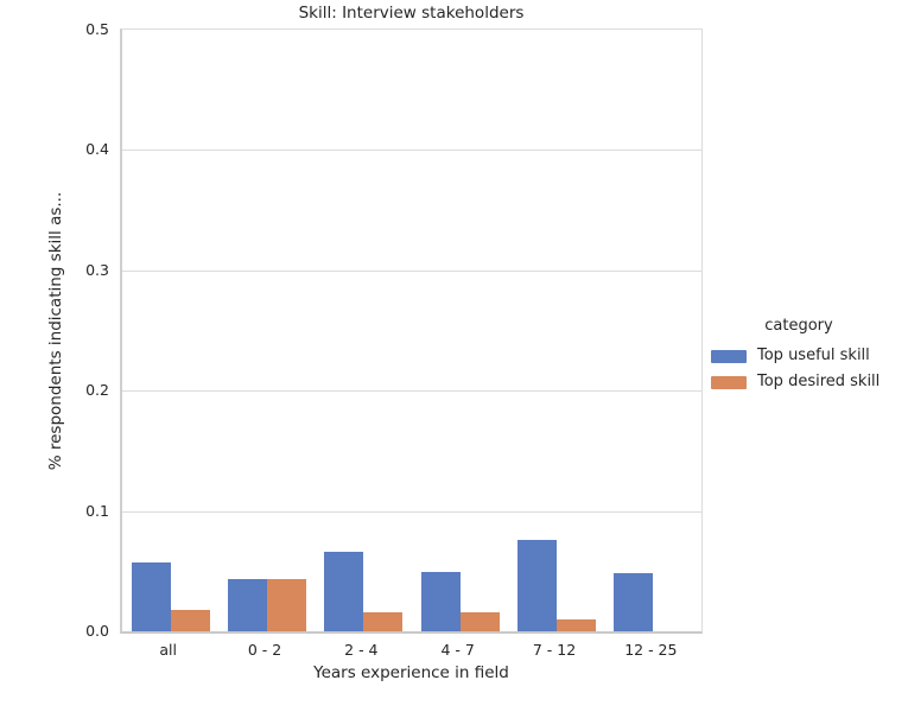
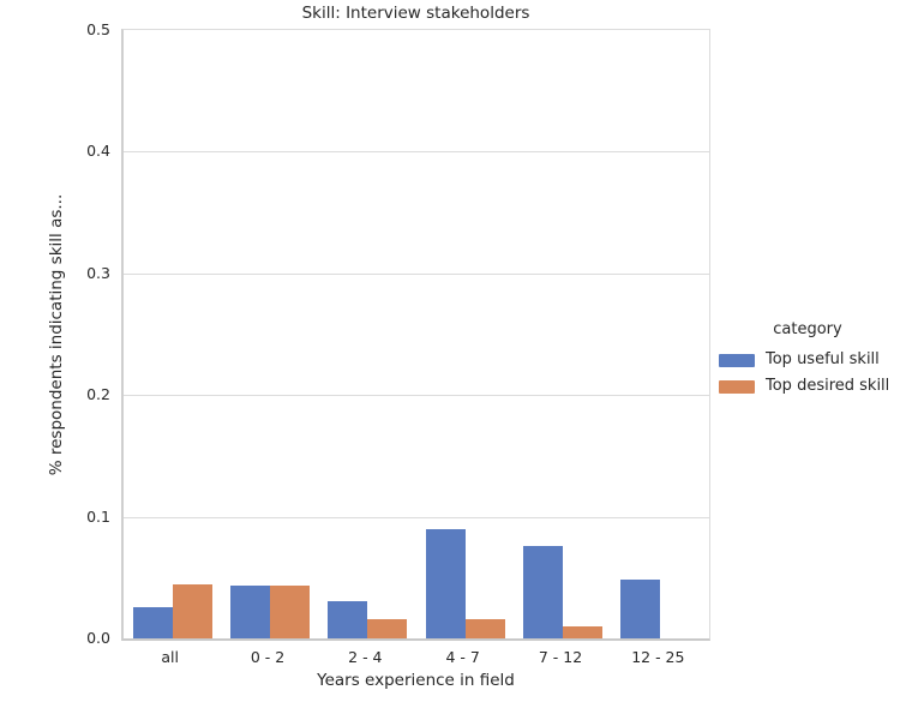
Top useful skill/all: 0.057 -> 0.026
Top desired skill/all: 0.018 -> 0.044
Top useful skill/2 - 4: 0.066 -> 0.031
Top useful skill/4 - 7: 0.049 -> 0.090
